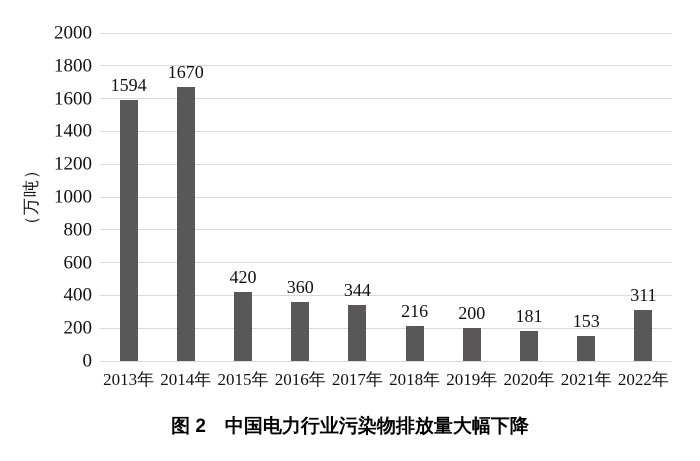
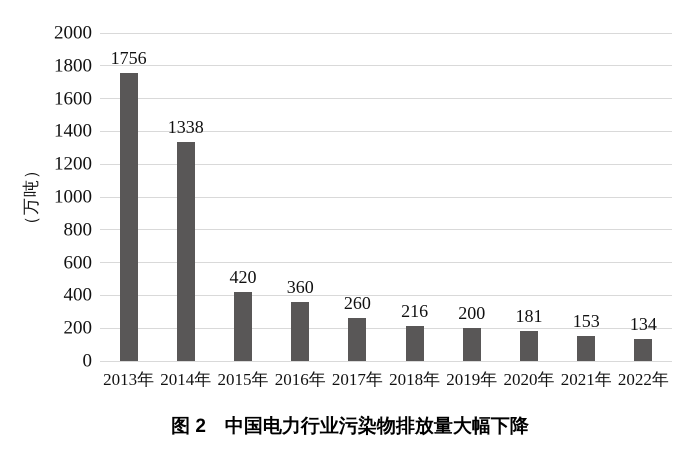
2013年: 1594 -> 1756
2014年: 1670 -> 1338
2017年: 344 -> 260
2022年: 311 -> 134
